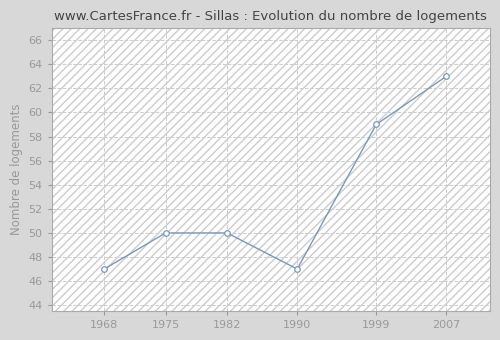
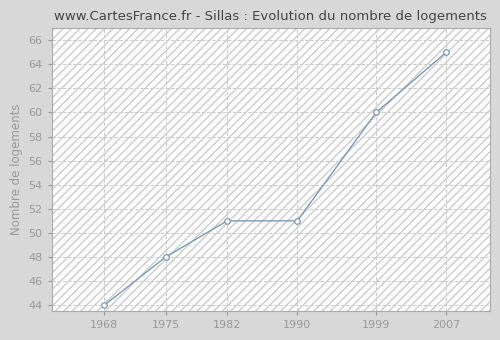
1968: 47 -> 44
1975: 50 -> 48
1982: 50 -> 51
1990: 47 -> 51
1999: 59 -> 60
2007: 63 -> 65
